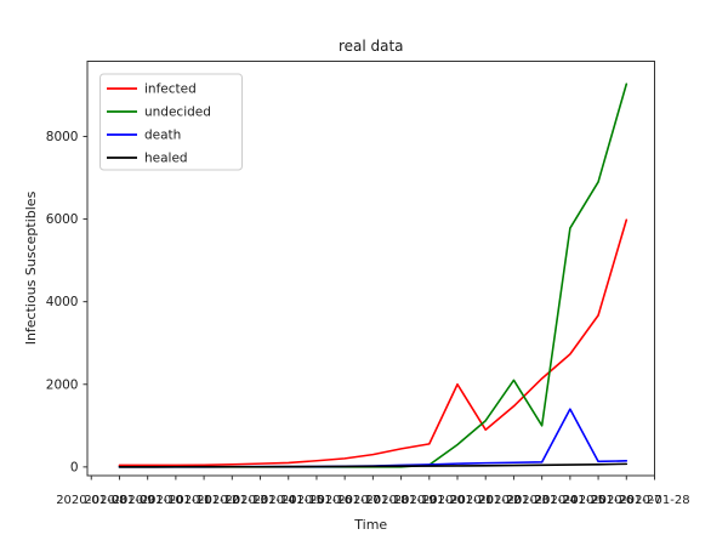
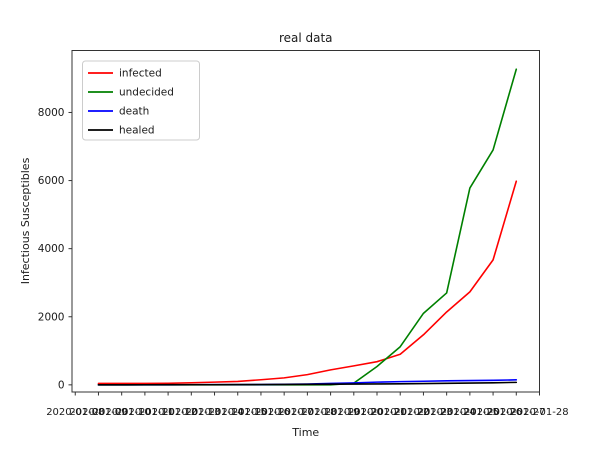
infected/2020-01-21: 2000 -> 700
undecided/2020-01-24: 1000 -> 2700
death/2020-01-25: 1400 -> 100
